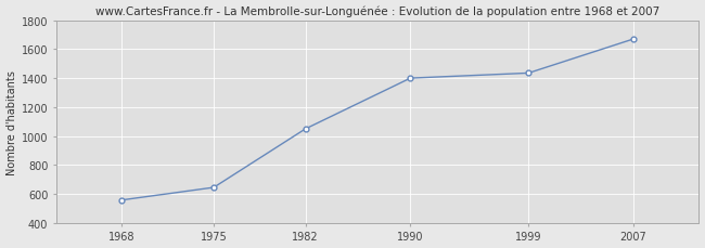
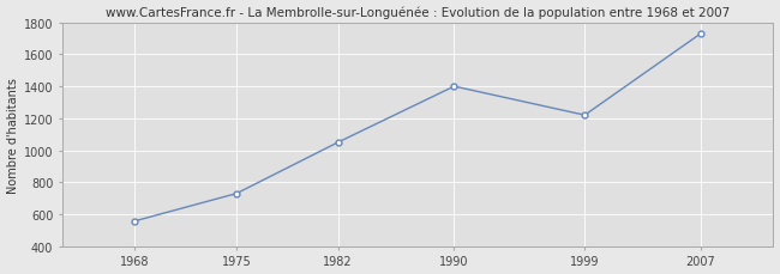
1975: 640 -> 730
1999: 1440 -> 1220
2007: 1670 -> 1730
